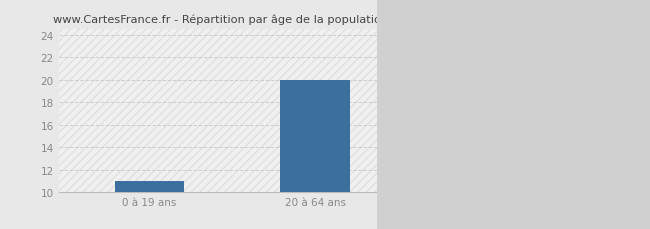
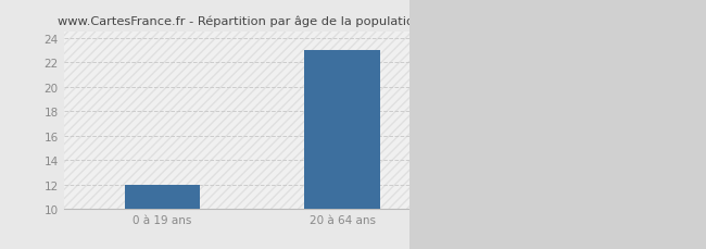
0 à 19 ans: 11.0 -> 12.0
20 à 64 ans: 20.0 -> 23.0
